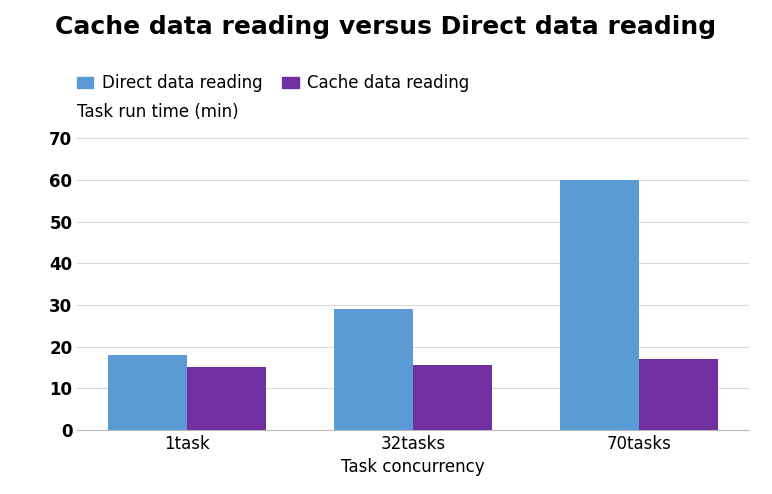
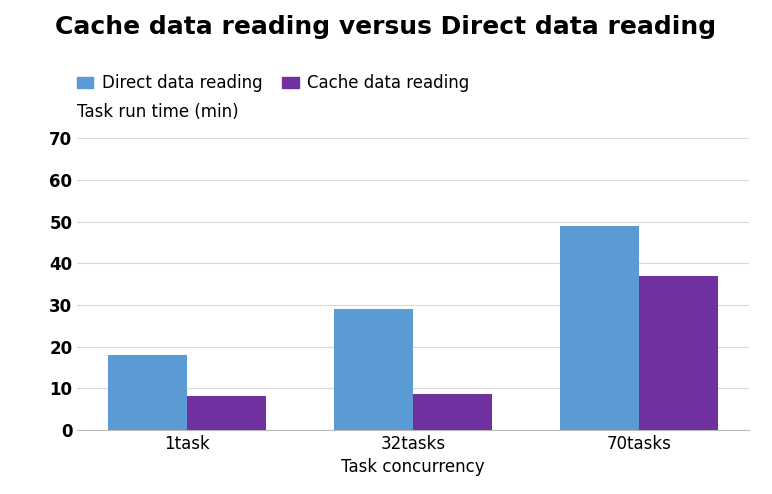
Cache data reading/1task: 15.0 -> 8.0
Cache data reading/32tasks: 15.5 -> 8.5
Direct data reading/70tasks: 60 -> 49
Cache data reading/70tasks: 17.0 -> 37.0
